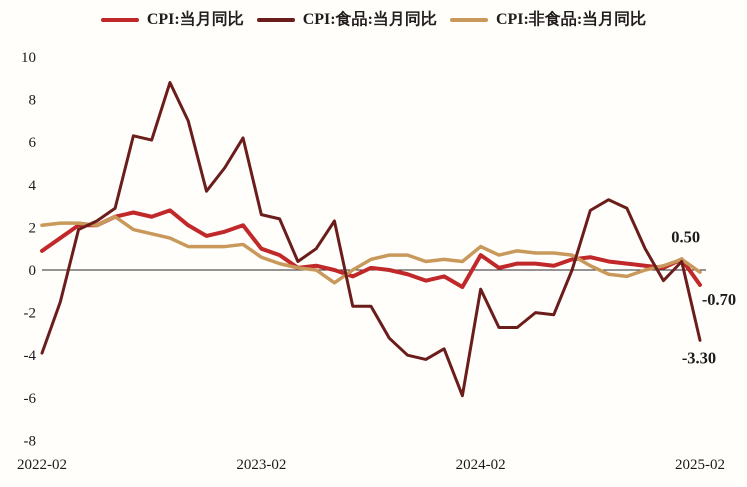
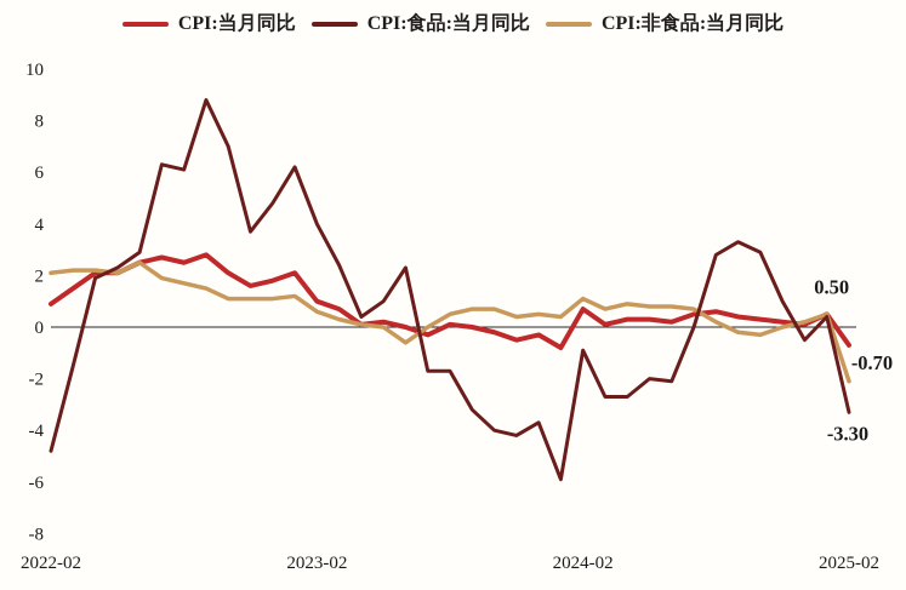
CPI:食品:当月同比/2022-02: -3.9 -> -4.8
CPI:食品:当月同比/2023-02: 2.6 -> 4.0
CPI:非食品:当月同比/2025-02: -0.1 -> -2.1
